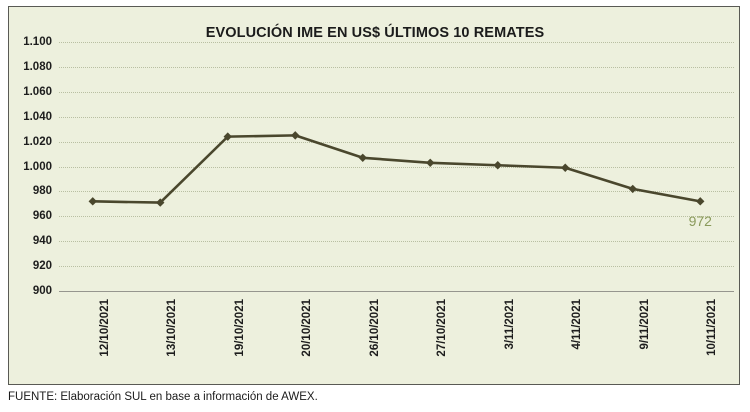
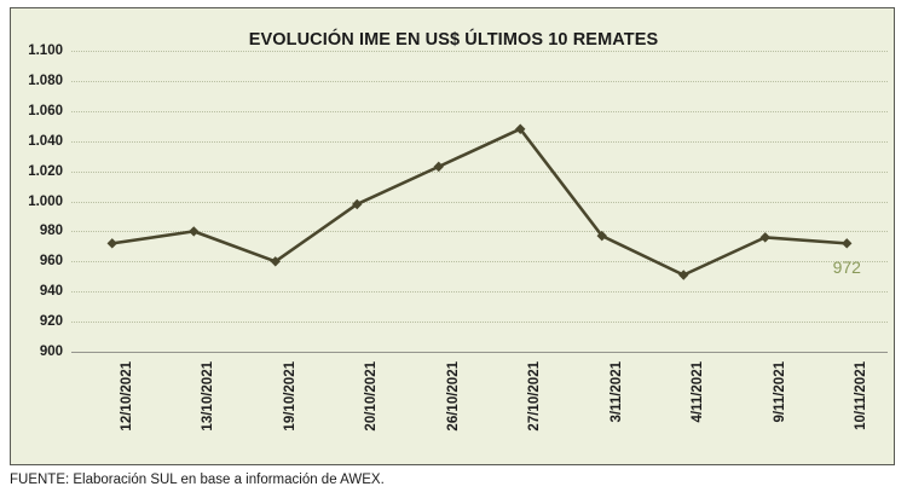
13/10/2021: 971 -> 980
19/10/2021: 1024 -> 960
20/10/2021: 1025 -> 998
26/10/2021: 1007 -> 1023
27/10/2021: 1003 -> 1048
3/11/2021: 1001 -> 977
4/11/2021: 999 -> 951
9/11/2021: 982 -> 976
